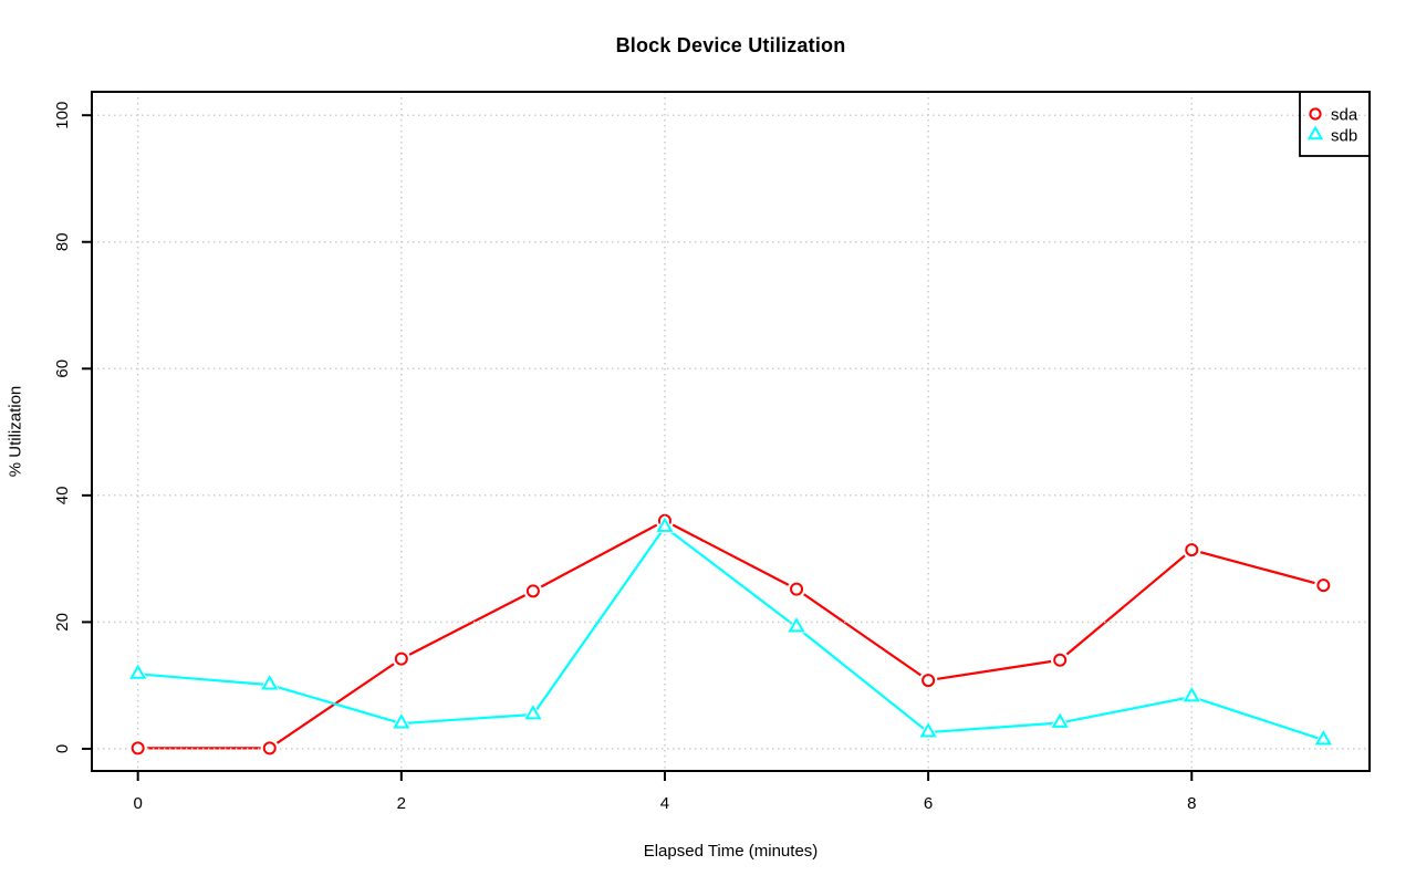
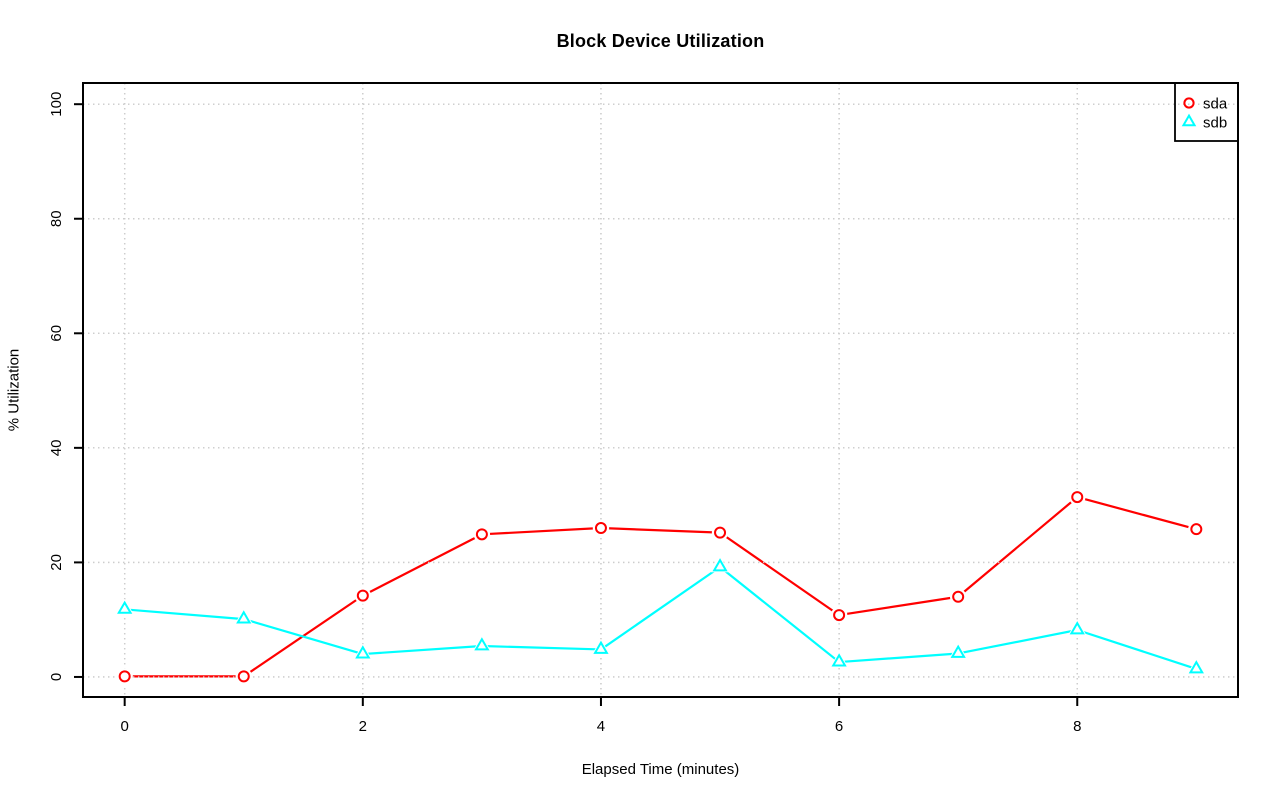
sda/4: 36 -> 26
sdb/4: 35 -> 5
